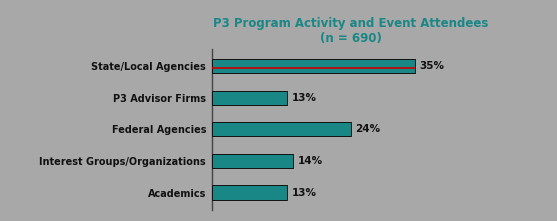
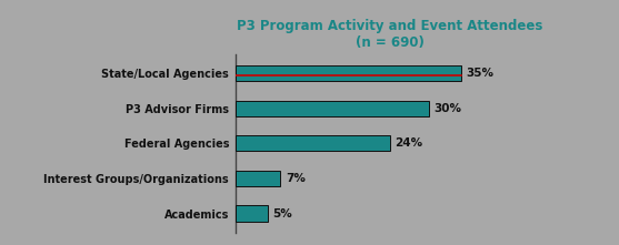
P3 Advisor Firms: 13% -> 30%
Interest Groups/Organizations: 14% -> 7%
Academics: 13% -> 5%
